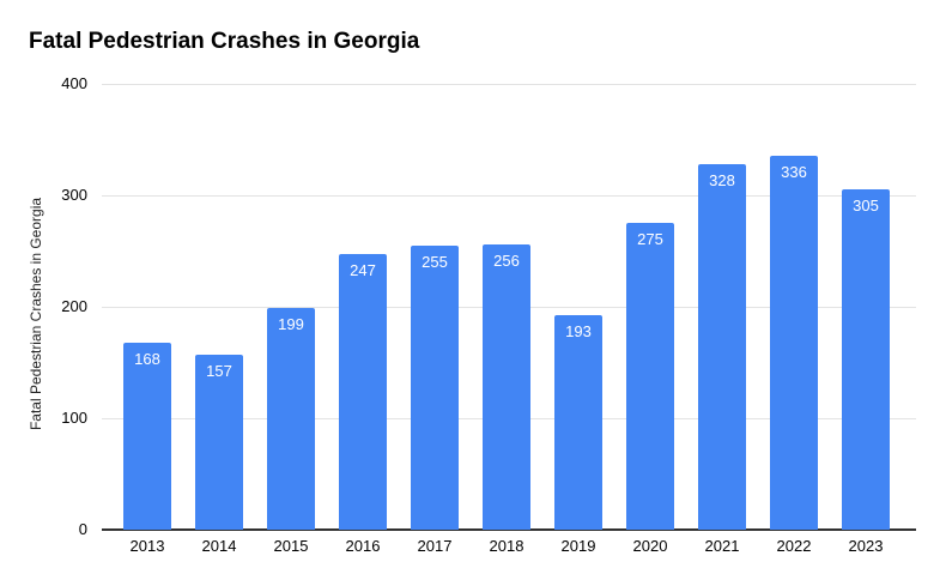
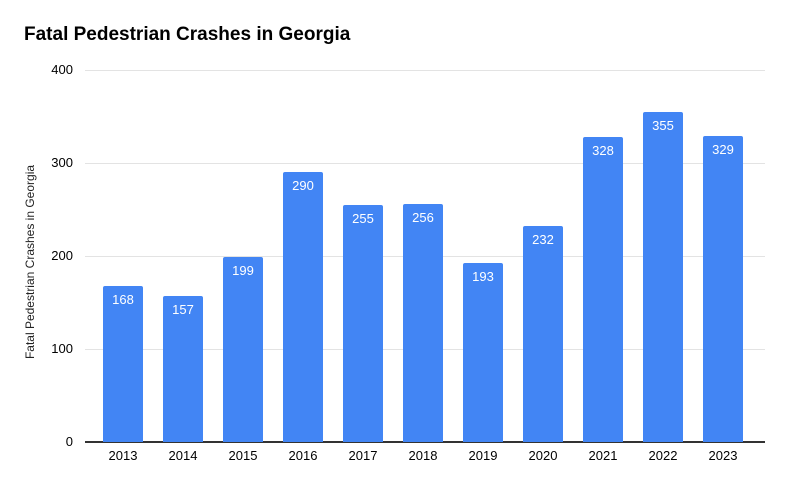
2016: 247 -> 290
2020: 275 -> 232
2022: 336 -> 355
2023: 305 -> 329
